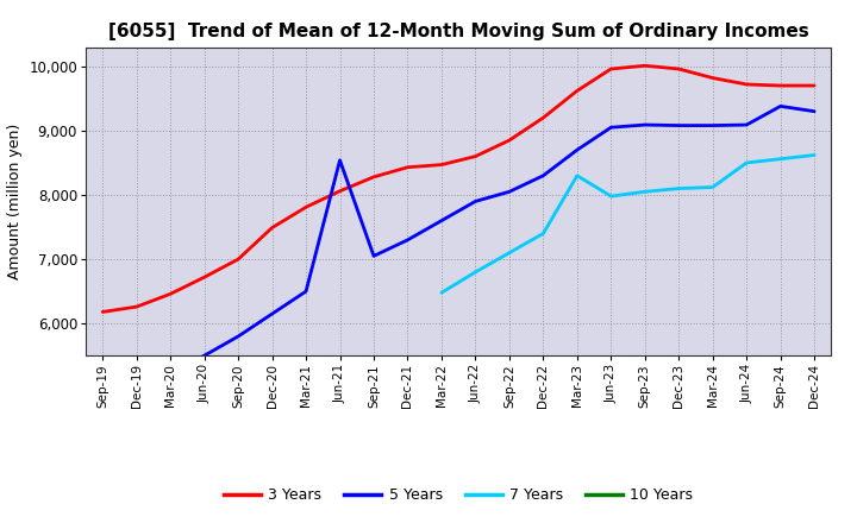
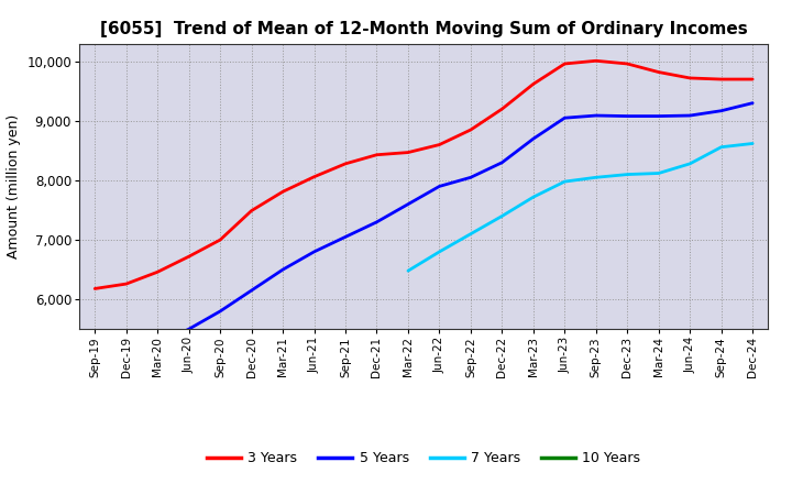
5 Years/Jun-21: 8,540 -> 6,800
7 Years/Mar-23: 8,300 -> 7,720
7 Years/Jun-24: 8,500 -> 8,280
5 Years/Sep-24: 9,380 -> 9,170
